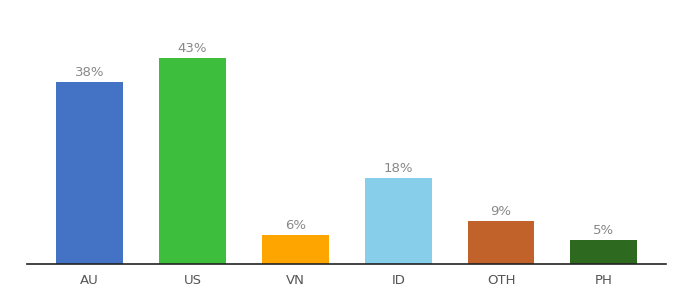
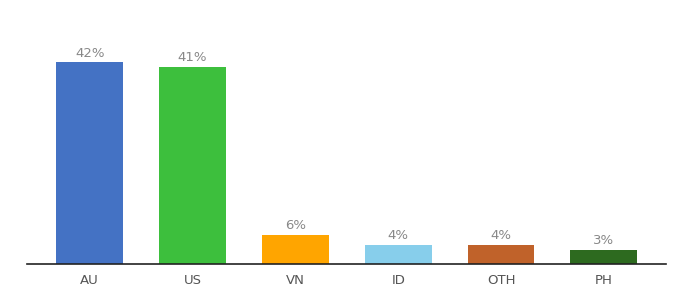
AU: 38% -> 42%
US: 43% -> 41%
ID: 18% -> 4%
OTH: 9% -> 4%
PH: 5% -> 3%
